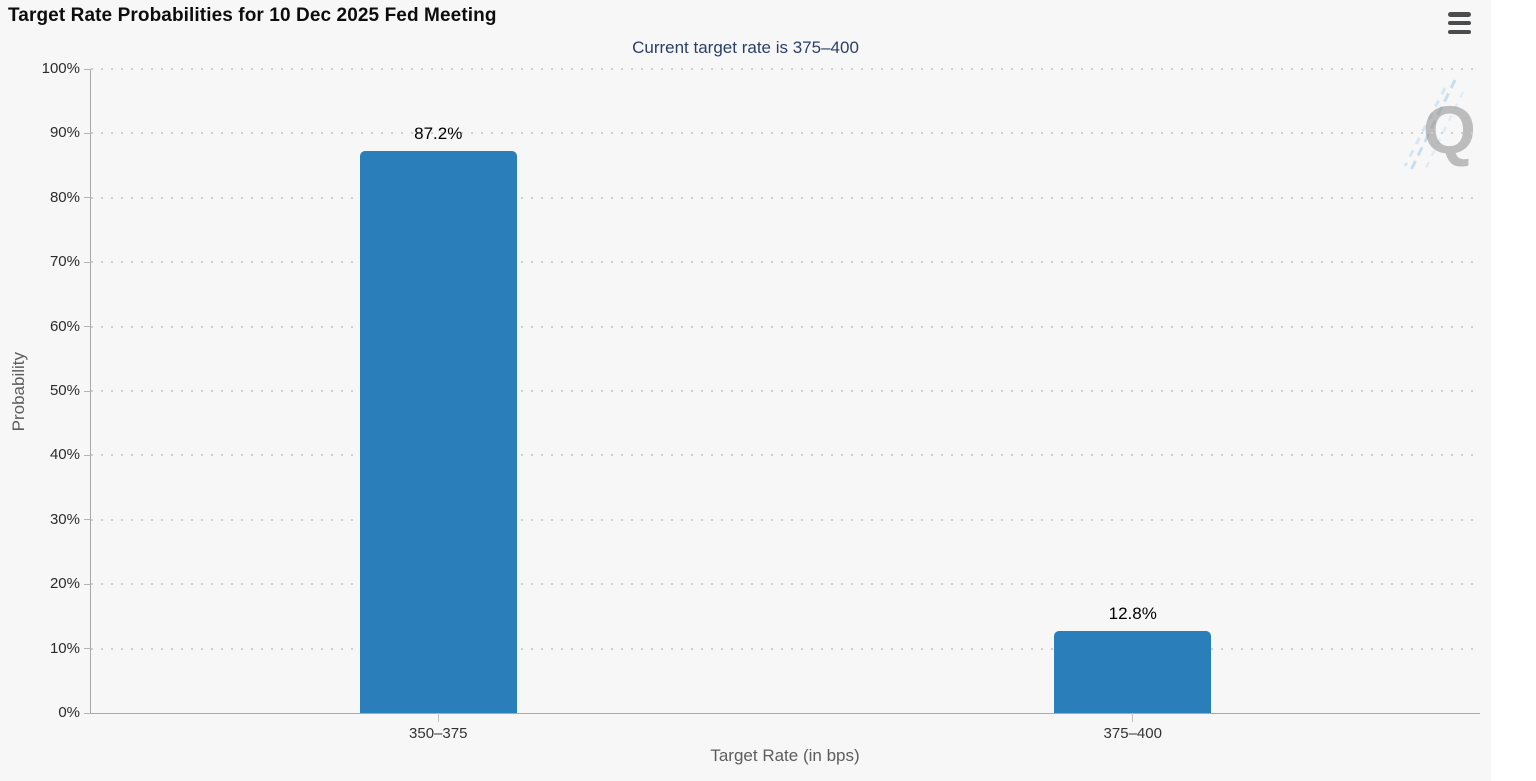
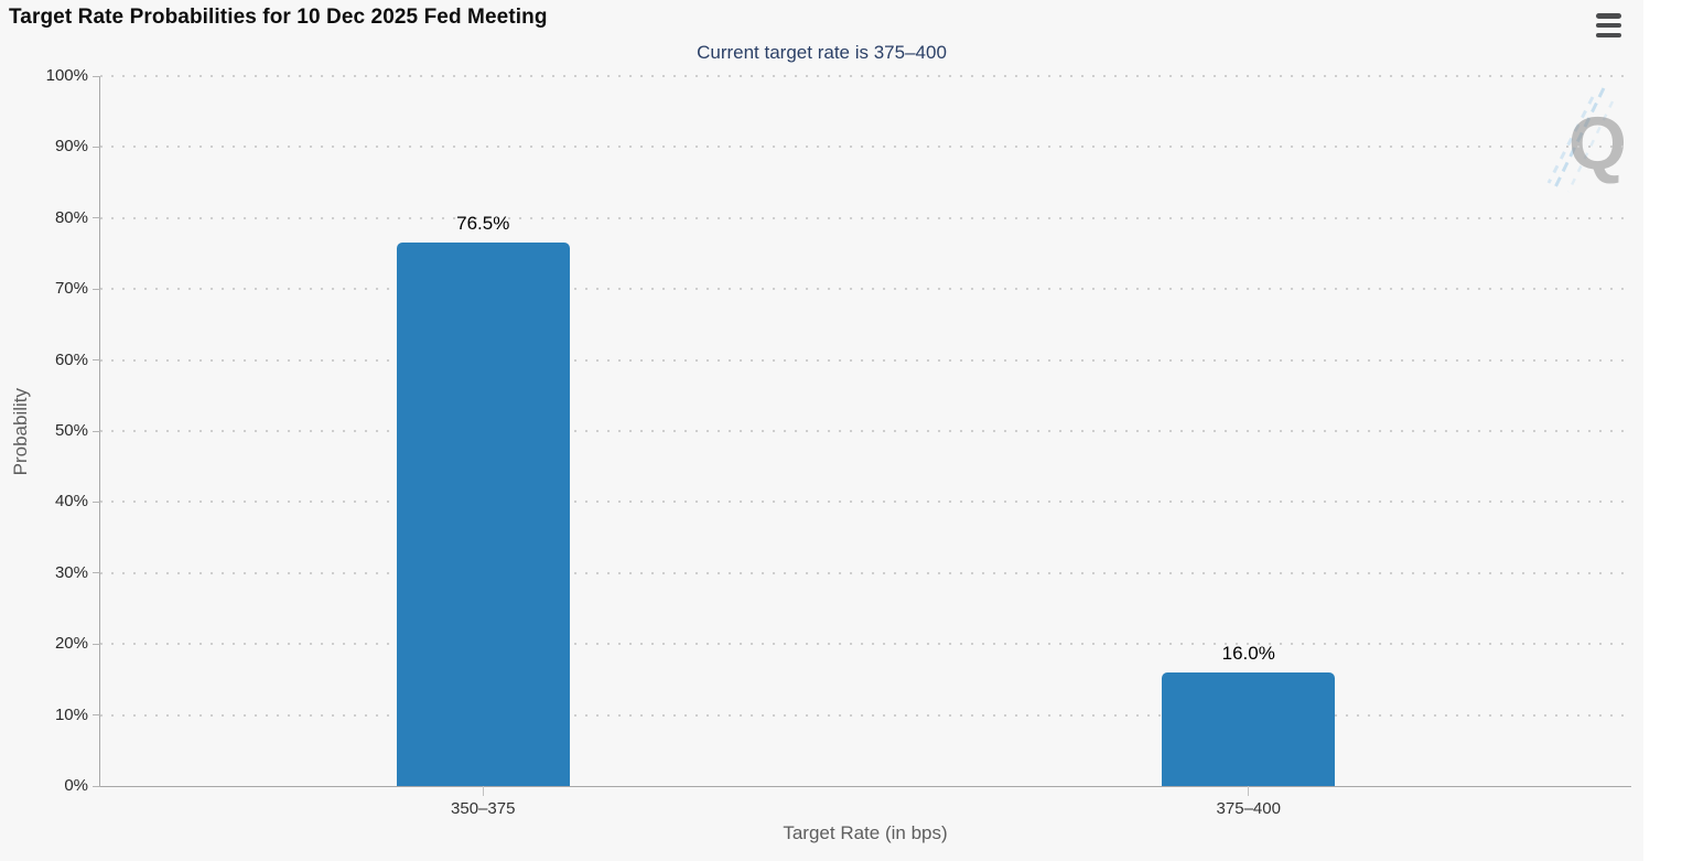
350–375: 87.2% -> 76.5%
375–400: 12.8% -> 16.0%
